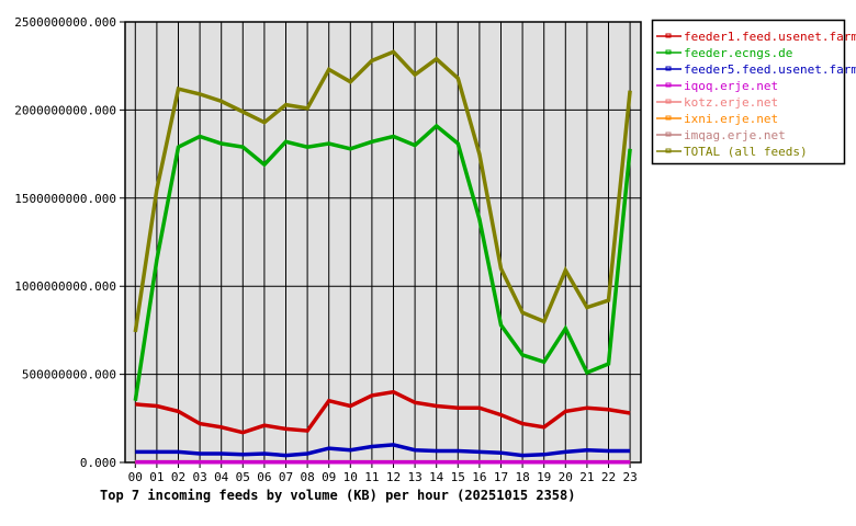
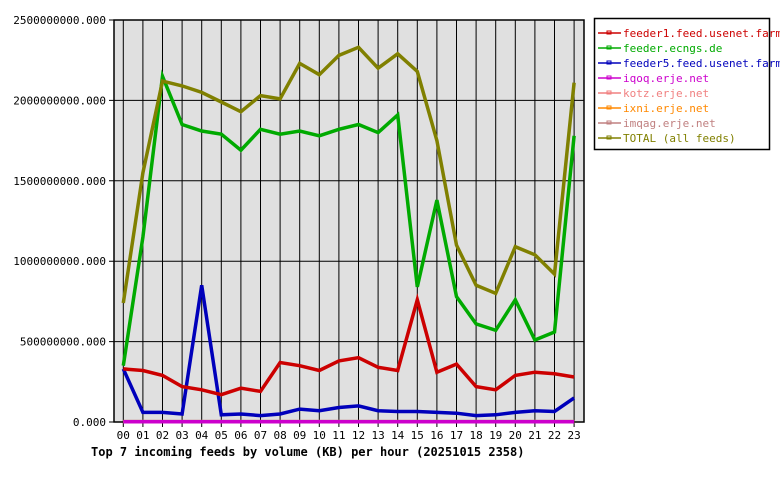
feeder5.feed.usenet.farm/00: 60000000 -> 330000000
feeder.ecngs.de/02: 1790000000 -> 2150000000
feeder5.feed.usenet.farm/04: 50000000 -> 850000000
feeder1.feed.usenet.farm/08: 180000000 -> 370000000
feeder1.feed.usenet.farm/15: 310000000 -> 760000000
feeder.ecngs.de/15: 1810000000 -> 840000000
feeder1.feed.usenet.farm/17: 270000000 -> 360000000
TOTAL (all feeds)/21: 880000000 -> 1040000000
feeder5.feed.usenet.farm/23: 60000000 -> 150000000
